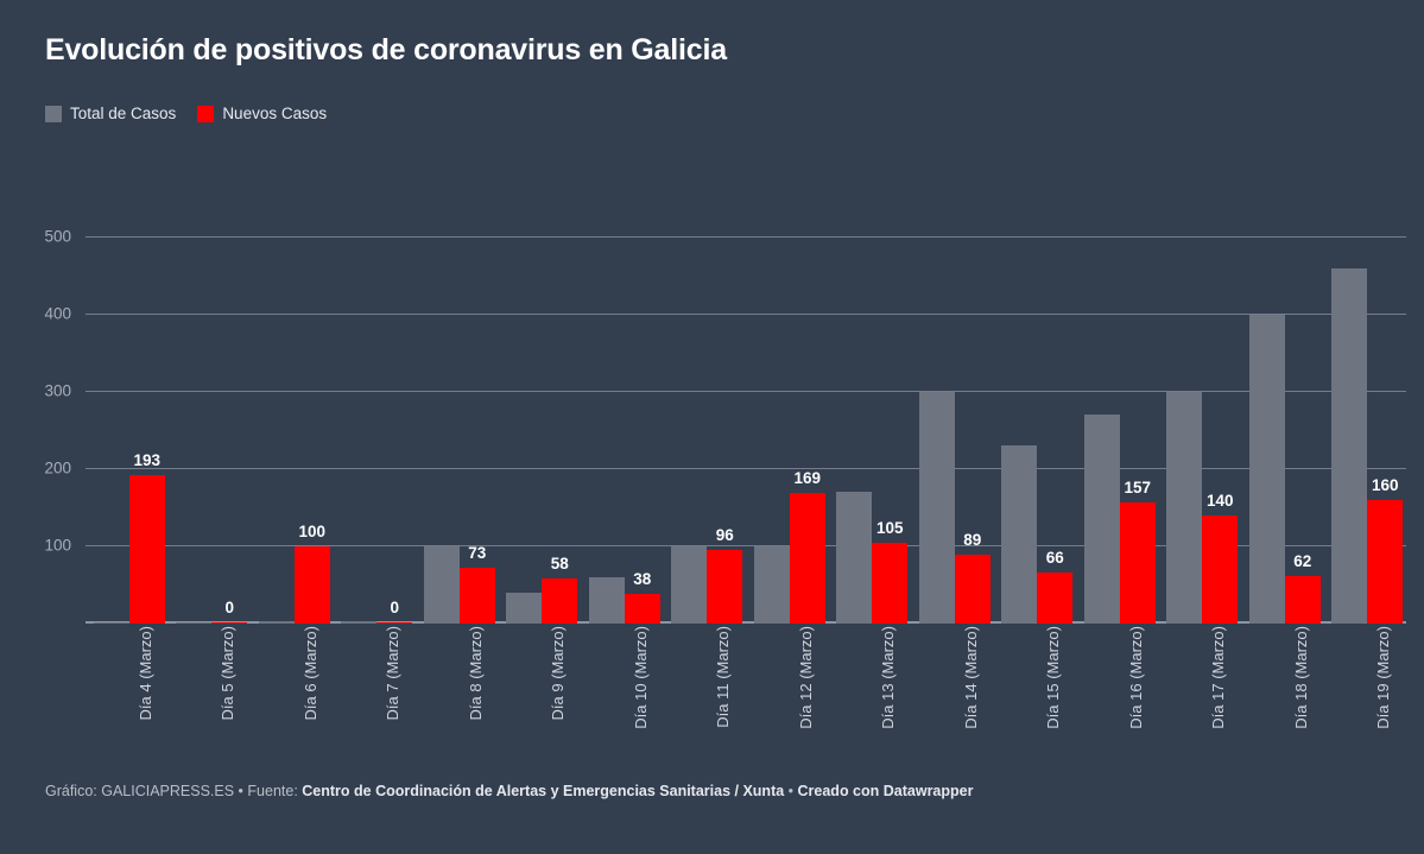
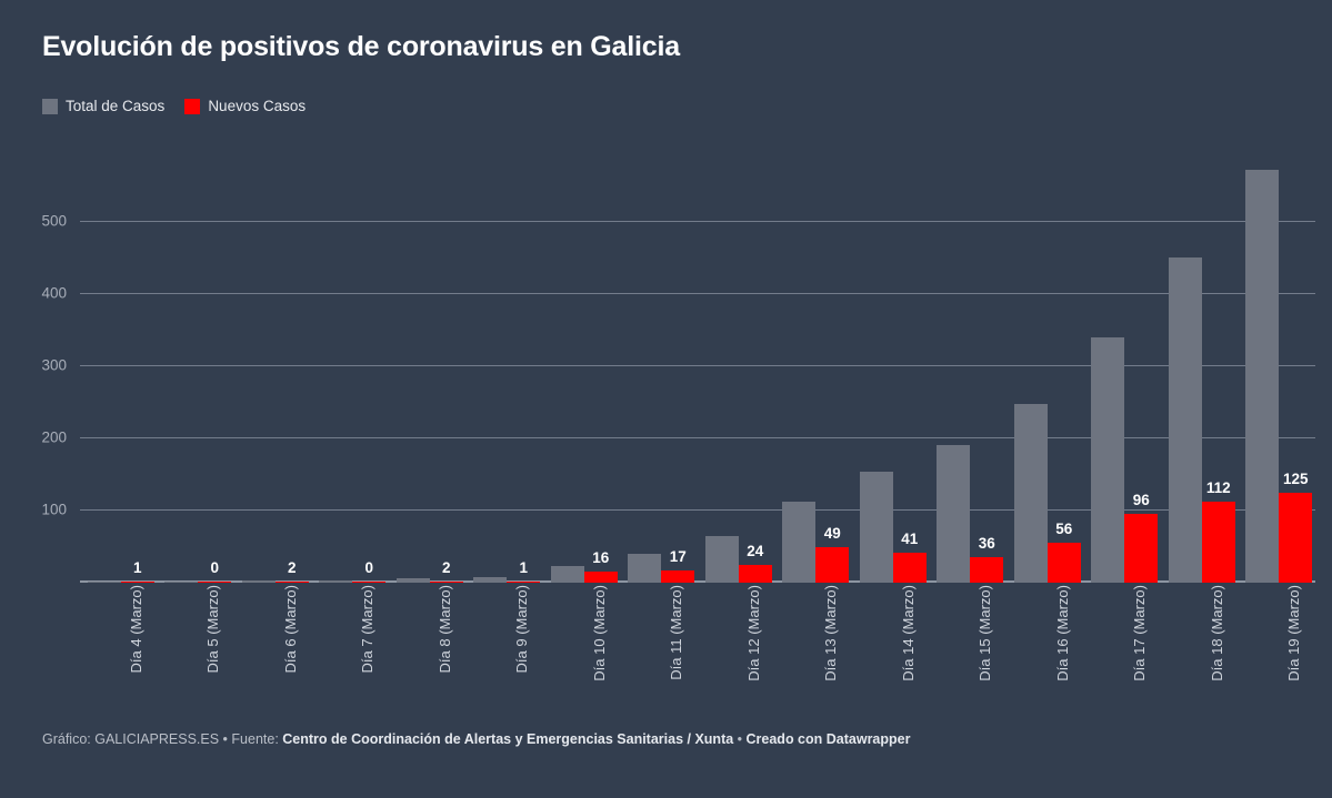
Nuevos Casos/Día 4 (Marzo): 193 -> 1
Nuevos Casos/Día 6 (Marzo): 100 -> 2
Total de Casos/Día 8 (Marzo): 100 -> 10
Nuevos Casos/Día 8 (Marzo): 73 -> 2
Total de Casos/Día 9 (Marzo): 40 -> 10
Nuevos Casos/Día 9 (Marzo): 58 -> 1
Total de Casos/Día 10 (Marzo): 60 -> 20
Nuevos Casos/Día 10 (Marzo): 38 -> 16
Total de Casos/Día 11 (Marzo): 100 -> 40
Nuevos Casos/Día 11 (Marzo): 96 -> 17
Total de Casos/Día 12 (Marzo): 100 -> 60
Nuevos Casos/Día 12 (Marzo): 169 -> 24
Total de Casos/Día 13 (Marzo): 170 -> 110
Nuevos Casos/Día 13 (Marzo): 105 -> 49
Total de Casos/Día 14 (Marzo): 300 -> 150
Nuevos Casos/Día 14 (Marzo): 89 -> 41
Total de Casos/Día 15 (Marzo): 230 -> 190
Nuevos Casos/Día 15 (Marzo): 66 -> 36
Total de Casos/Día 16 (Marzo): 270 -> 250
Nuevos Casos/Día 16 (Marzo): 157 -> 56
Total de Casos/Día 17 (Marzo): 300 -> 340
Nuevos Casos/Día 17 (Marzo): 140 -> 96
Total de Casos/Día 18 (Marzo): 400 -> 450
Nuevos Casos/Día 18 (Marzo): 62 -> 112
Total de Casos/Día 19 (Marzo): 460 -> 570
Nuevos Casos/Día 19 (Marzo): 160 -> 125
